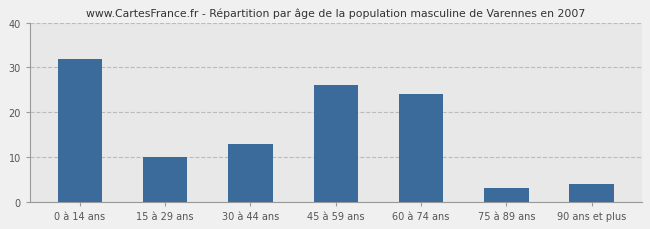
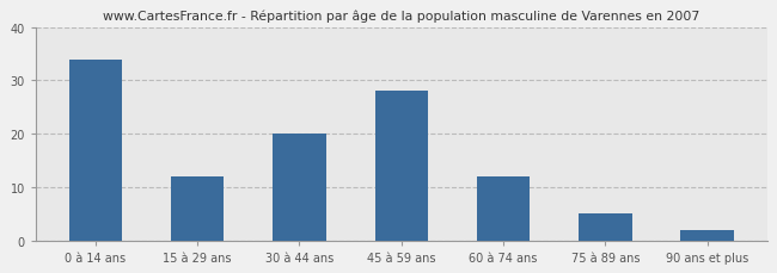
0 à 14 ans: 32 -> 34
15 à 29 ans: 10 -> 12
30 à 44 ans: 13 -> 20
45 à 59 ans: 26 -> 28
60 à 74 ans: 24 -> 12
75 à 89 ans: 3 -> 5
90 ans et plus: 4 -> 2
